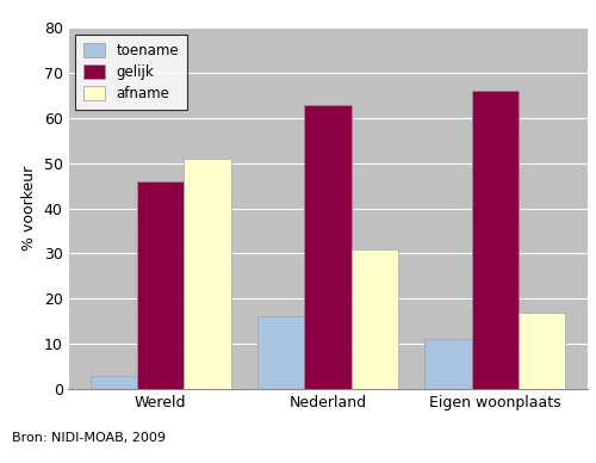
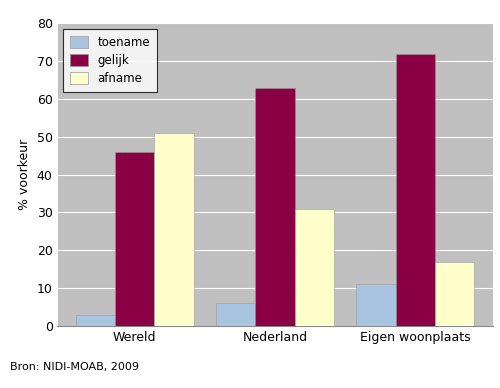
toename/Nederland: 16 -> 6
gelijk/Eigen woonplaats: 66 -> 72
